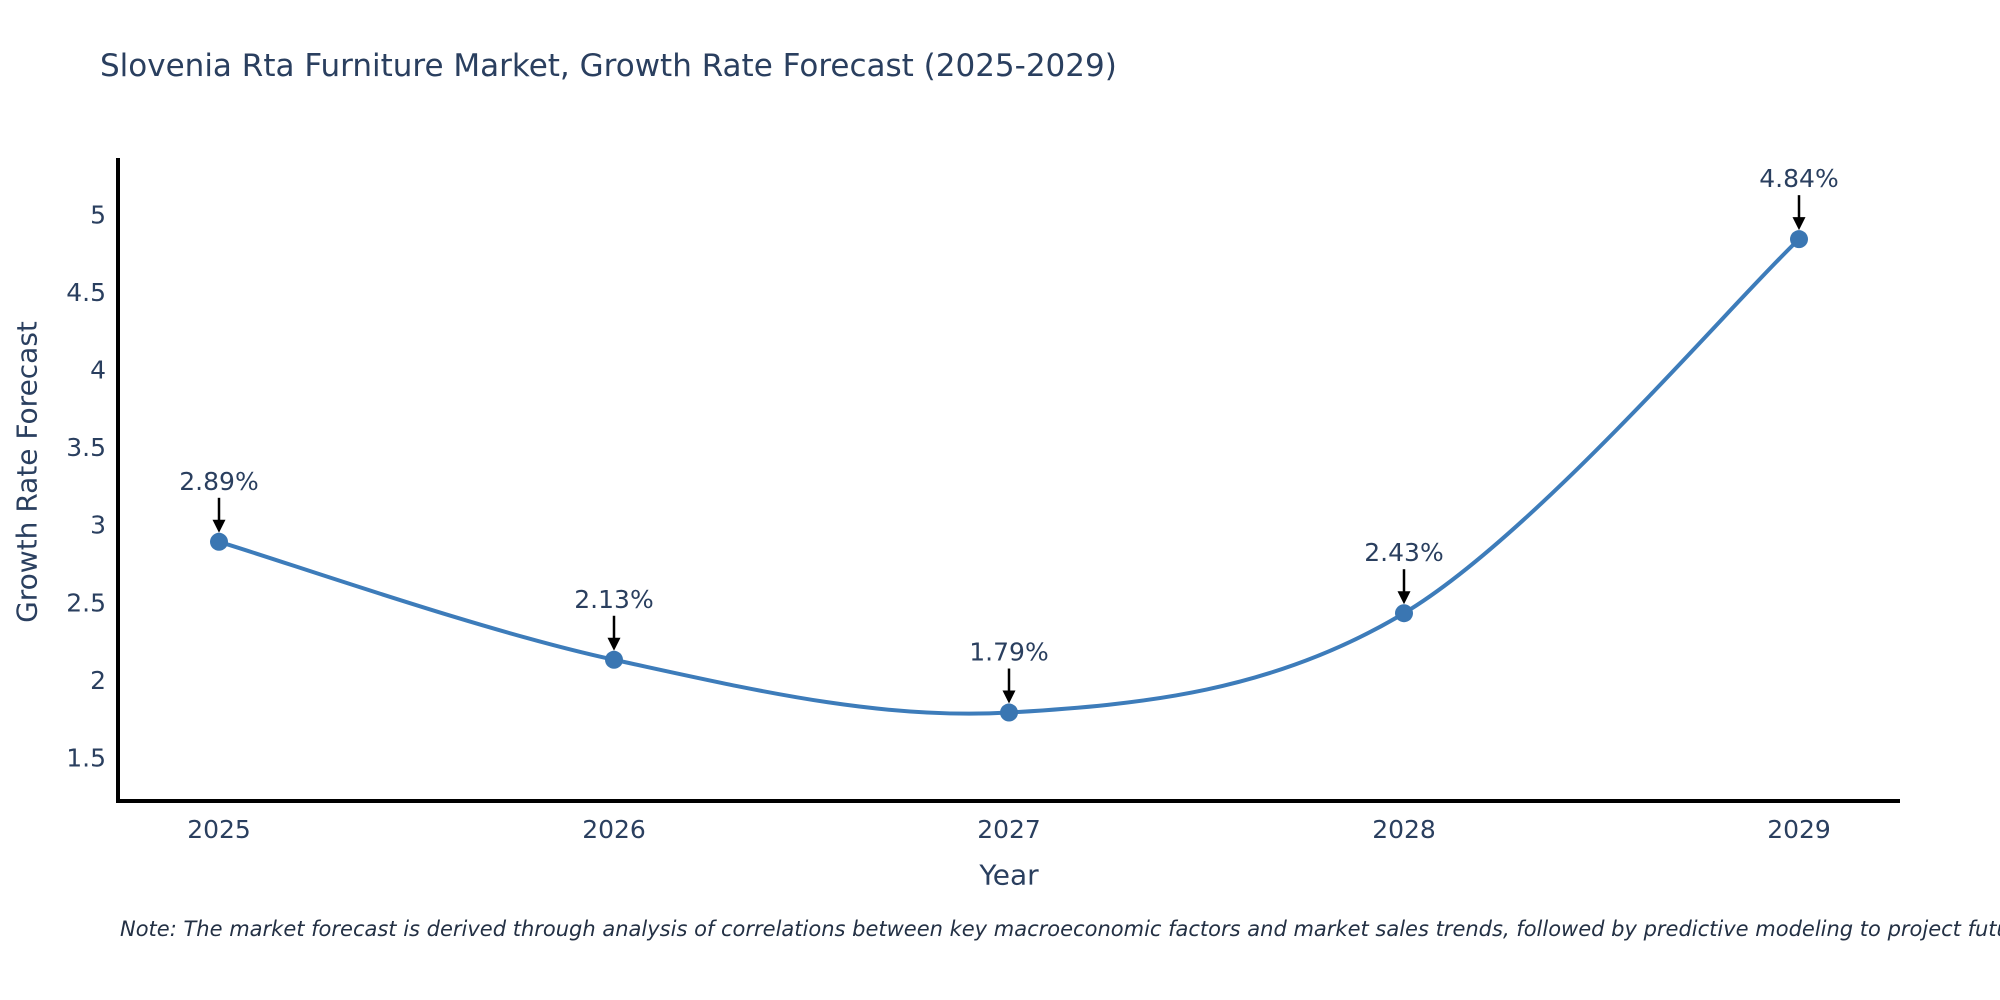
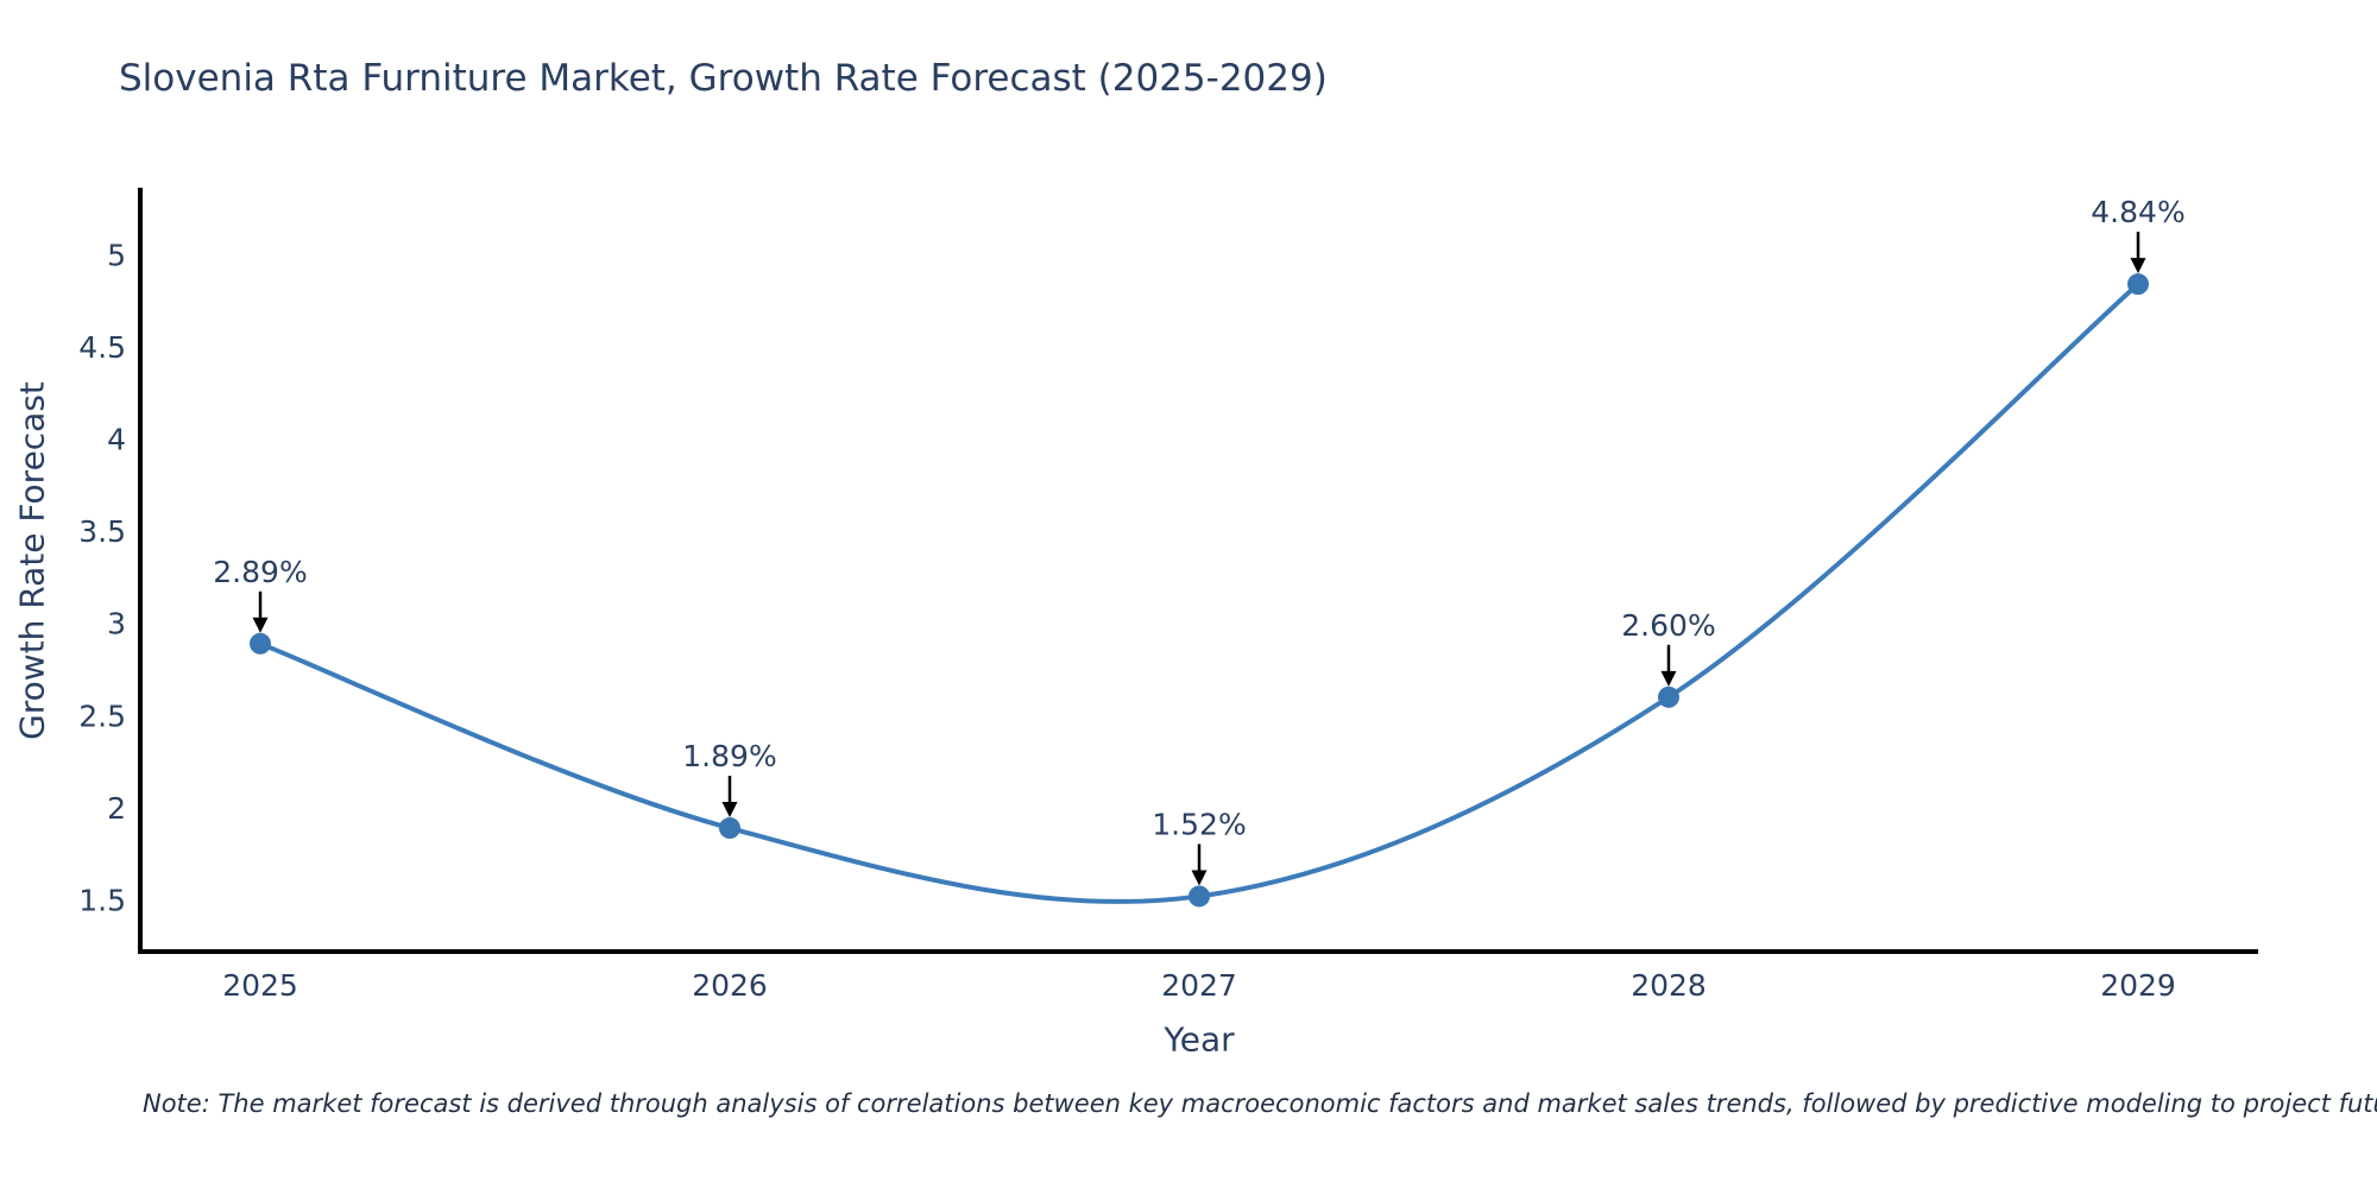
2026: 2.13% -> 1.89%
2027: 1.79% -> 1.52%
2028: 2.43% -> 2.60%
